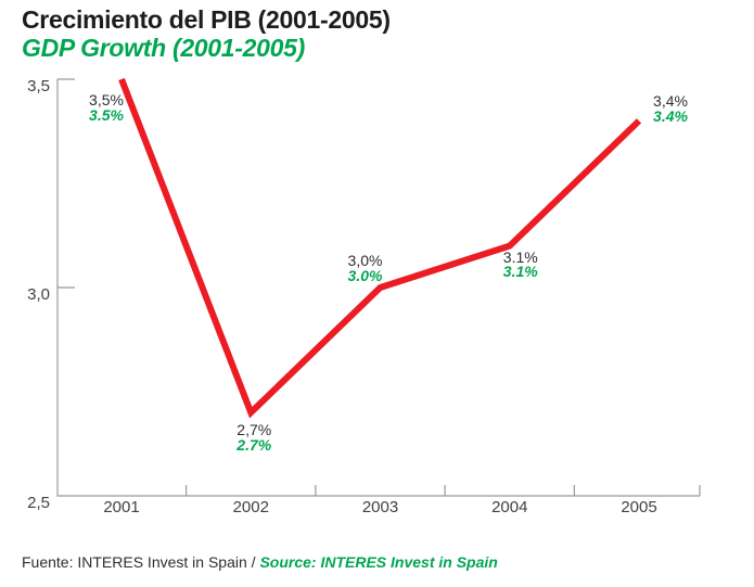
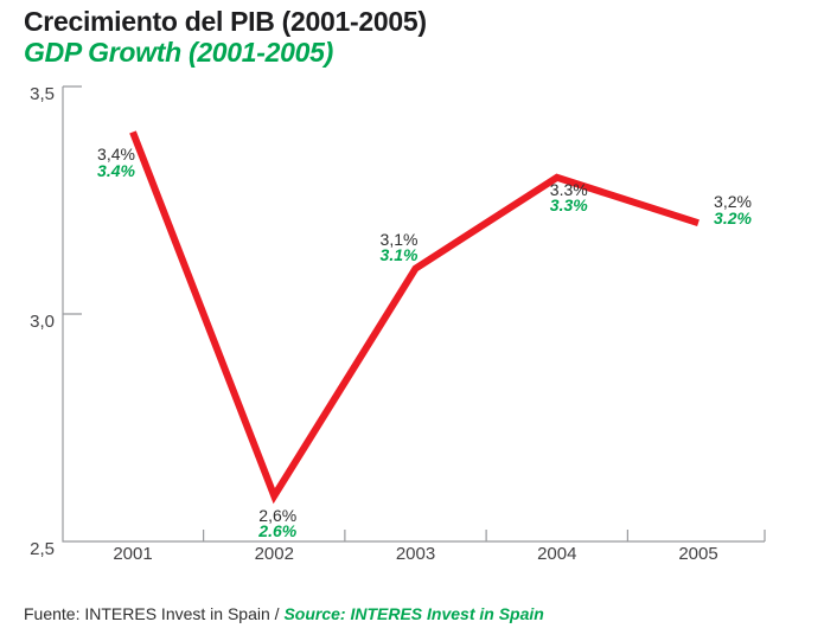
2001: 3.5% -> 3.4%
2002: 2.7% -> 2.6%
2003: 3.0% -> 3.1%
2004: 3.1% -> 3.3%
2005: 3.4% -> 3.2%
